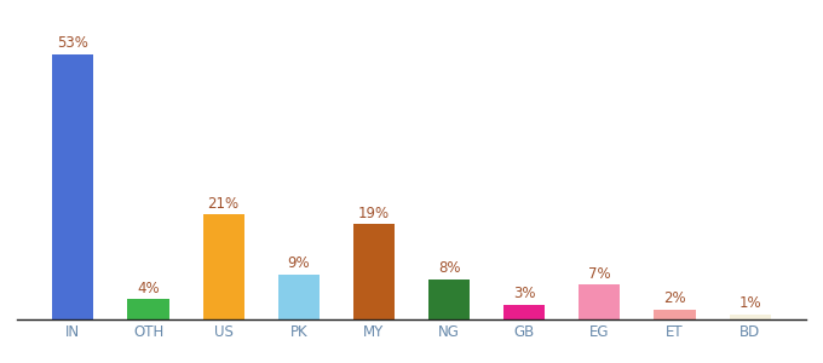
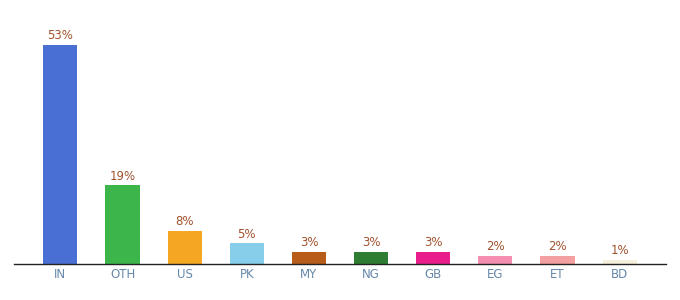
OTH: 4% -> 19%
US: 21% -> 8%
PK: 9% -> 5%
MY: 19% -> 3%
NG: 8% -> 3%
EG: 7% -> 2%
